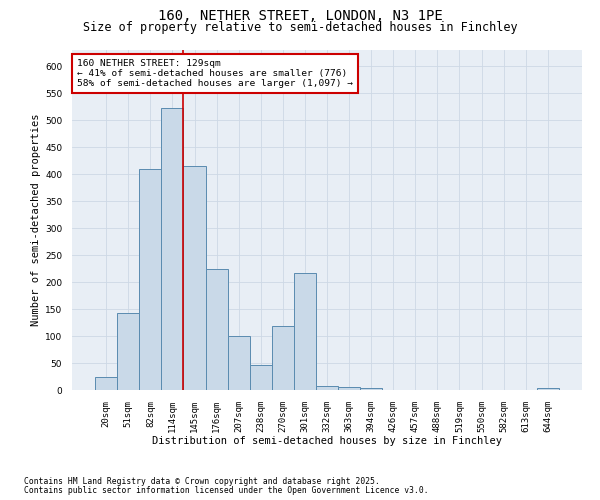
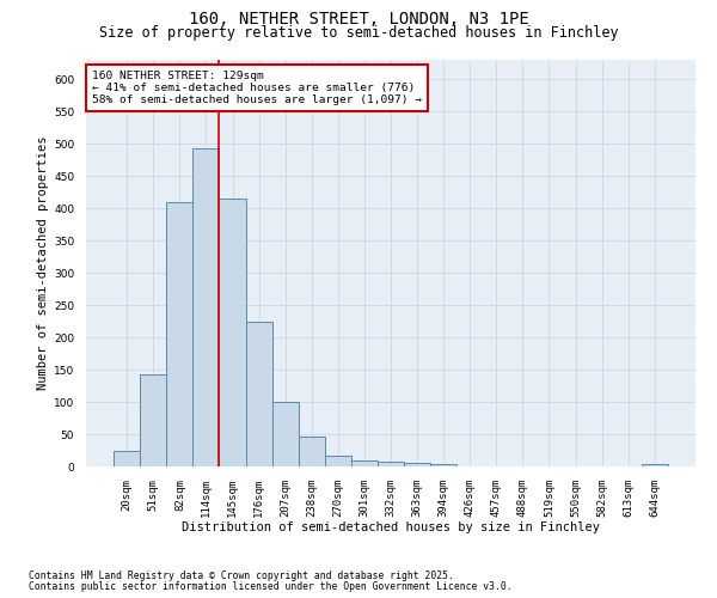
114sqm: 522 -> 493
270sqm: 118 -> 17
301sqm: 216 -> 10
